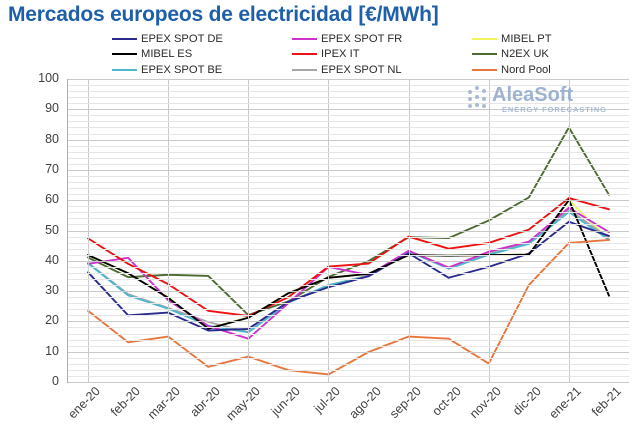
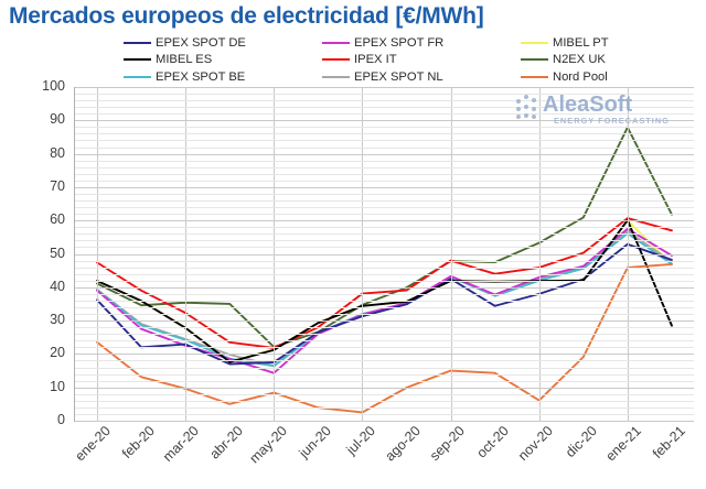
EPEX SPOT FR/feb-20: 41 -> 28
EPEX SPOT FR/mar-20: 27 -> 22
Nord Pool/mar-20: 15 -> 10
EPEX SPOT FR/jul-20: 38 -> 32
Nord Pool/dic-20: 32 -> 19
N2EX UK/ene-21: 84 -> 88
